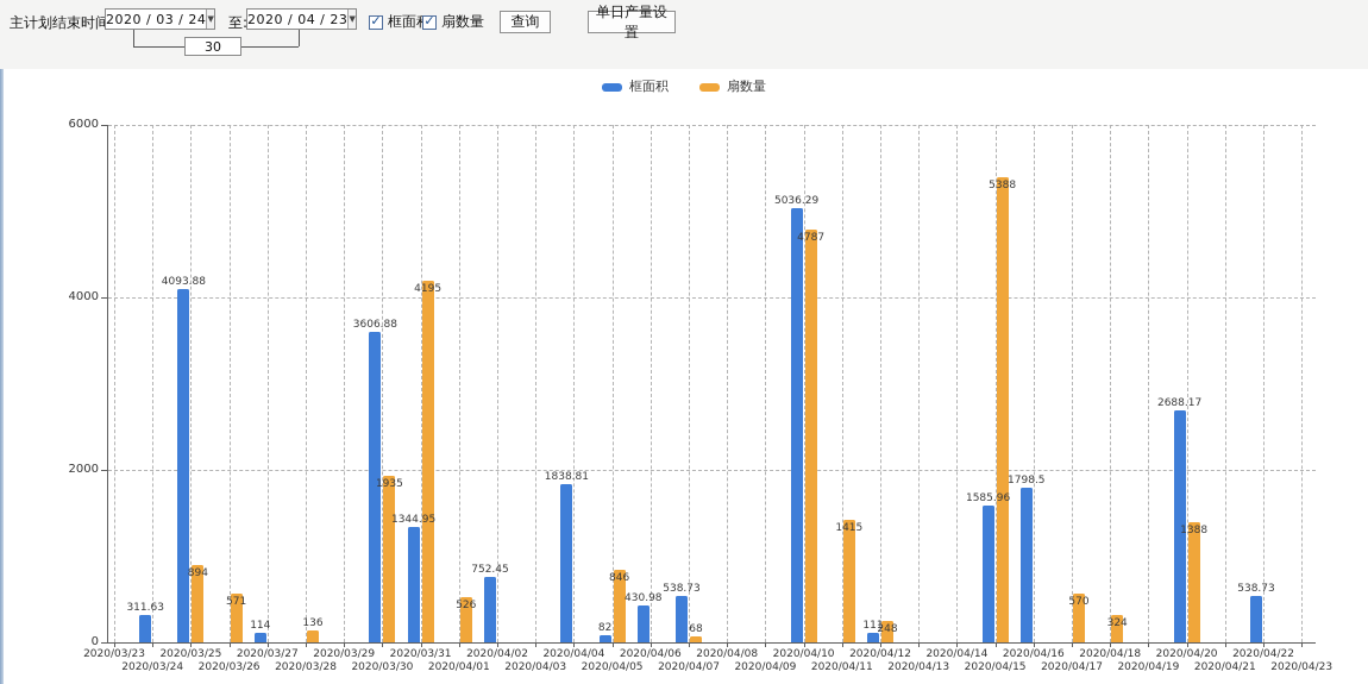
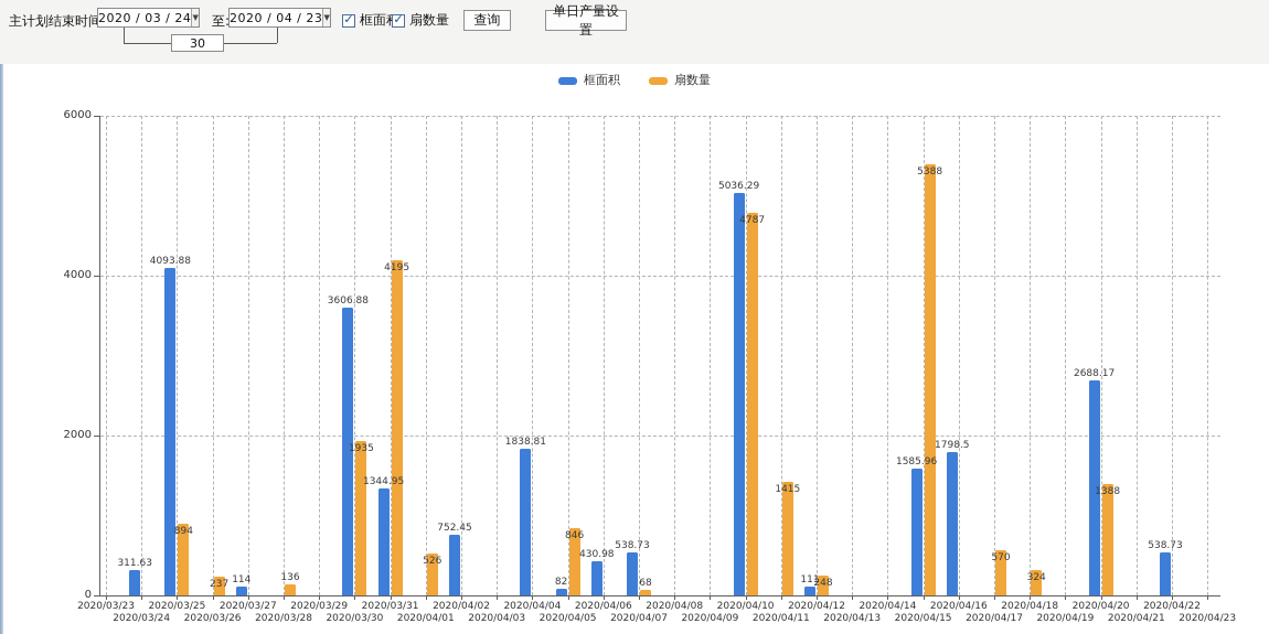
扇数量/2020/03/26: 571 -> 237
